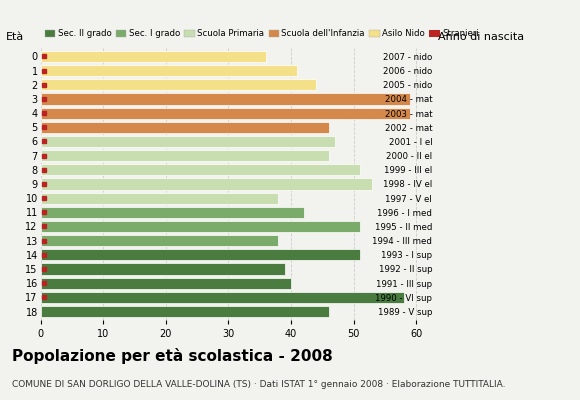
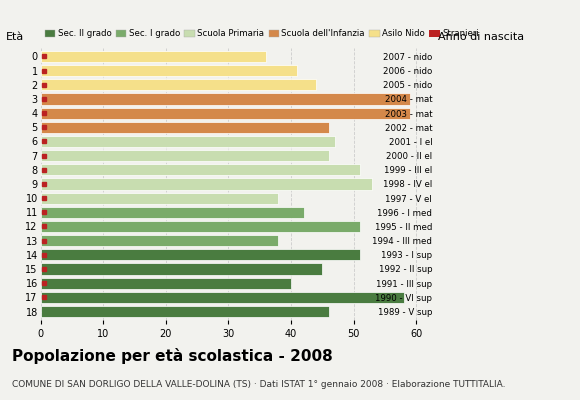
15: 39 -> 45
